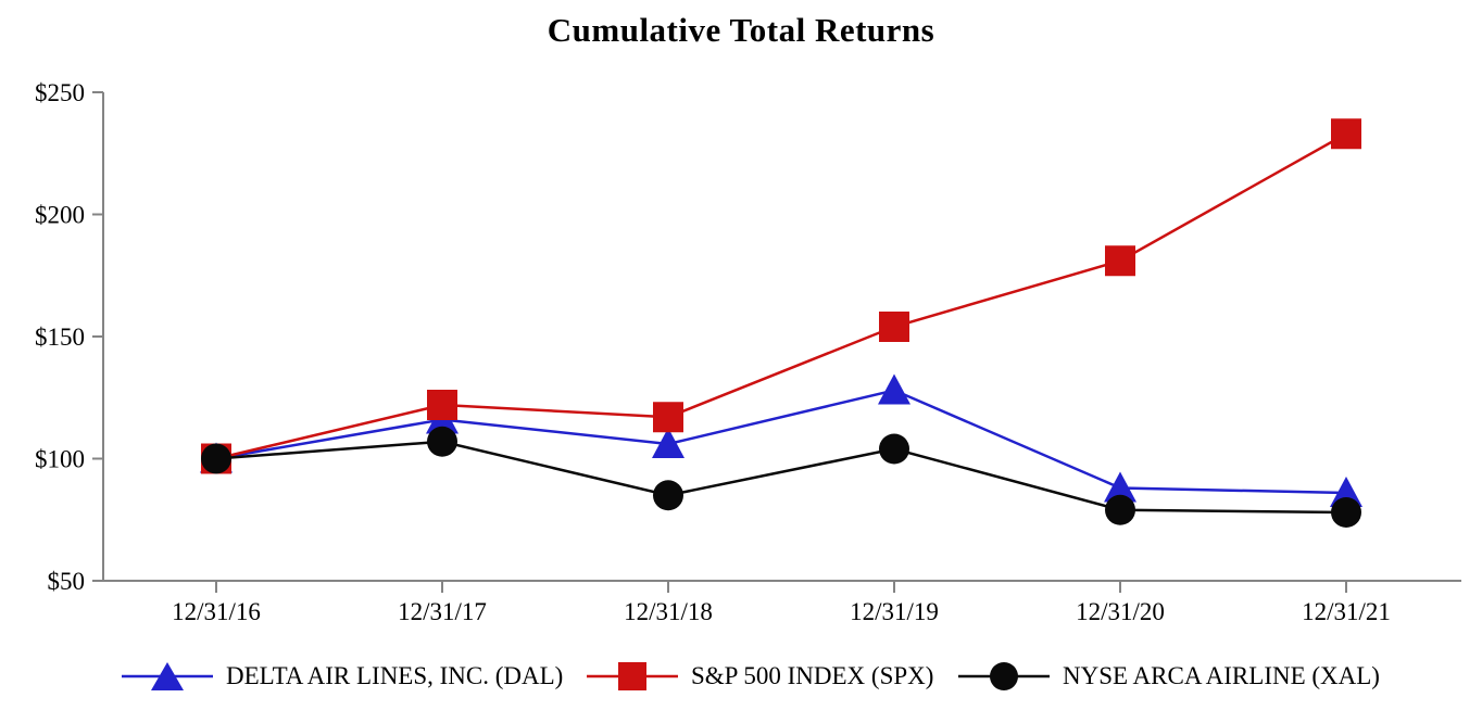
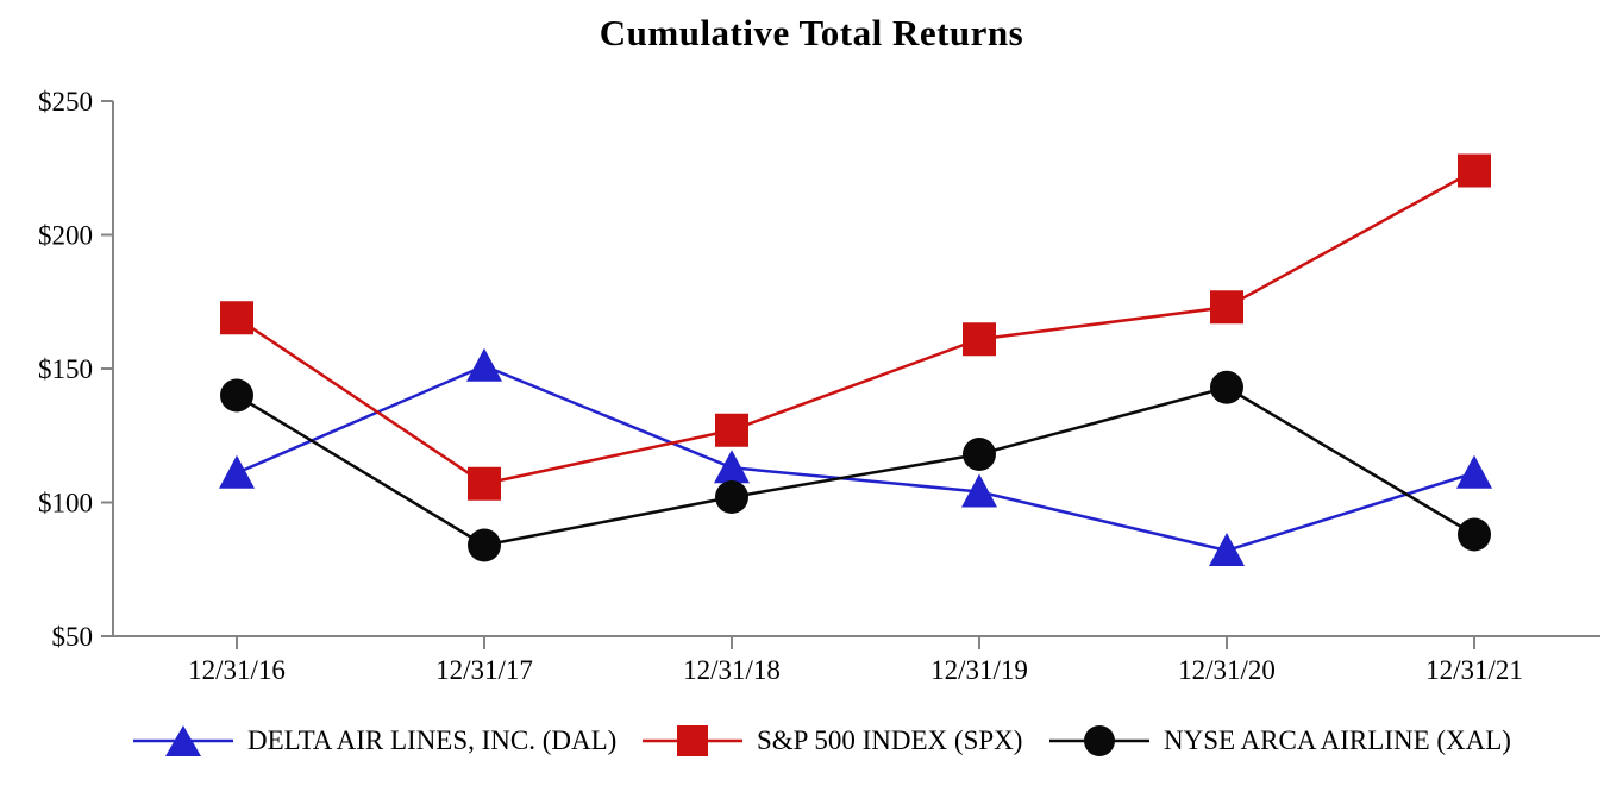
DELTA AIR LINES, INC. (DAL)/12/31/16: $100 -> $111
S&P 500 INDEX (SPX)/12/31/16: $100 -> $169
NYSE ARCA AIRLINE (XAL)/12/31/16: $100 -> $140
DELTA AIR LINES, INC. (DAL)/12/31/17: $116 -> $151
S&P 500 INDEX (SPX)/12/31/17: $122 -> $107
NYSE ARCA AIRLINE (XAL)/12/31/17: $107 -> $84
DELTA AIR LINES, INC. (DAL)/12/31/18: $106 -> $113
S&P 500 INDEX (SPX)/12/31/18: $117 -> $127
NYSE ARCA AIRLINE (XAL)/12/31/18: $85 -> $102
DELTA AIR LINES, INC. (DAL)/12/31/19: $128 -> $104
S&P 500 INDEX (SPX)/12/31/19: $154 -> $161
NYSE ARCA AIRLINE (XAL)/12/31/19: $104 -> $118
DELTA AIR LINES, INC. (DAL)/12/31/20: $88 -> $82
S&P 500 INDEX (SPX)/12/31/20: $181 -> $173
NYSE ARCA AIRLINE (XAL)/12/31/20: $79 -> $143
DELTA AIR LINES, INC. (DAL)/12/31/21: $86 -> $111
S&P 500 INDEX (SPX)/12/31/21: $233 -> $224
NYSE ARCA AIRLINE (XAL)/12/31/21: $78 -> $88
